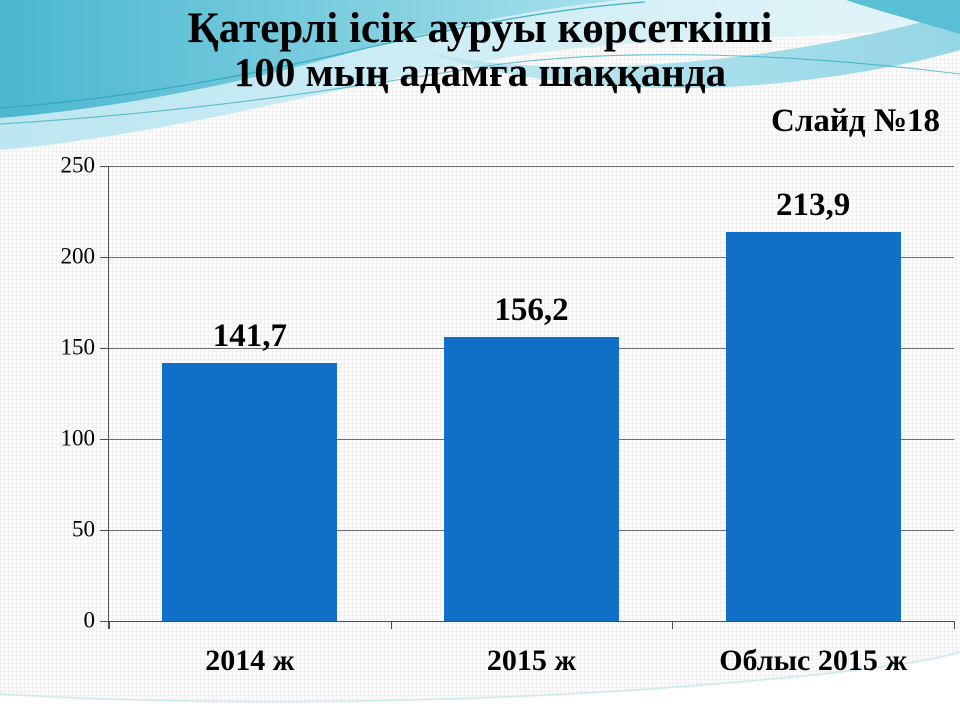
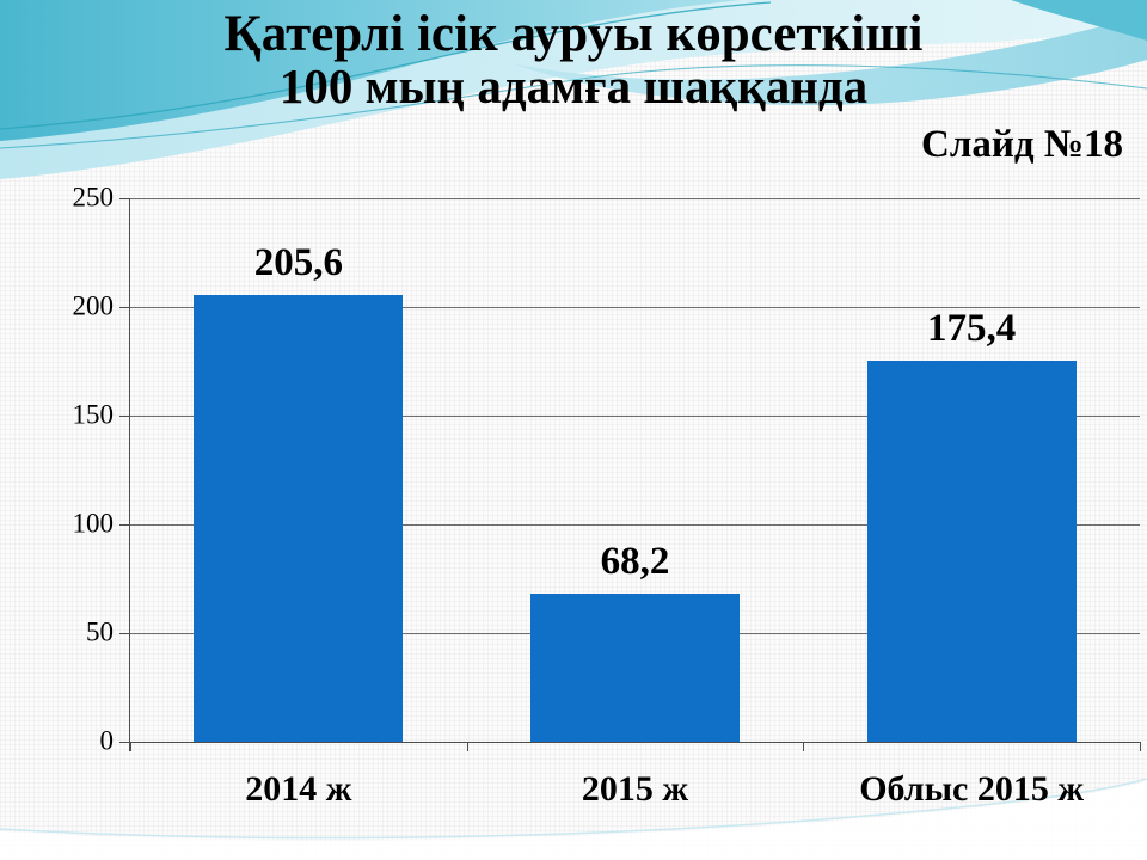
2014 ж: 141,7 -> 205,6
2015 ж: 156,2 -> 68,2
Облыс 2015 ж: 213,9 -> 175,4
